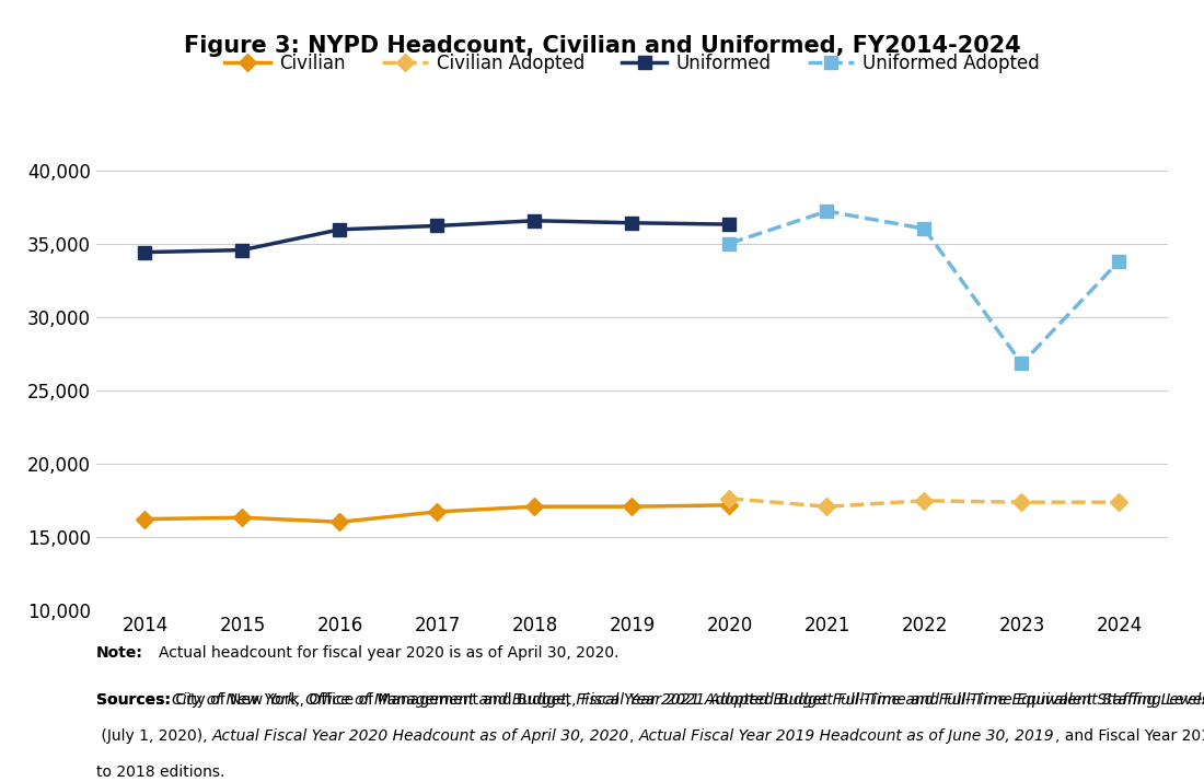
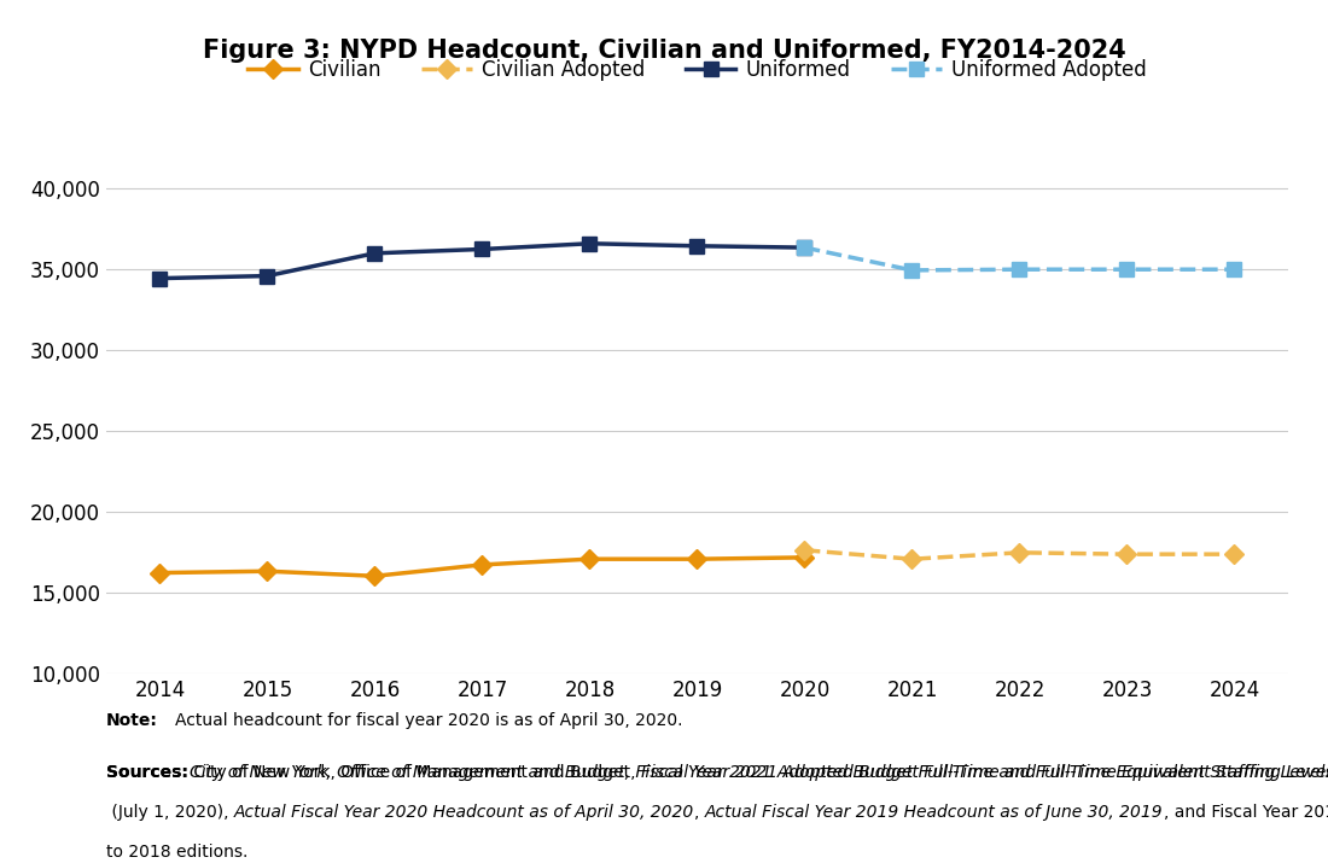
Uniformed Adopted/2020: 35,000 -> 36,300
Uniformed Adopted/2021: 37,200 -> 34,900
Uniformed Adopted/2022: 36,000 -> 35,000
Uniformed Adopted/2023: 26,800 -> 35,000
Uniformed Adopted/2024: 33,800 -> 35,000
